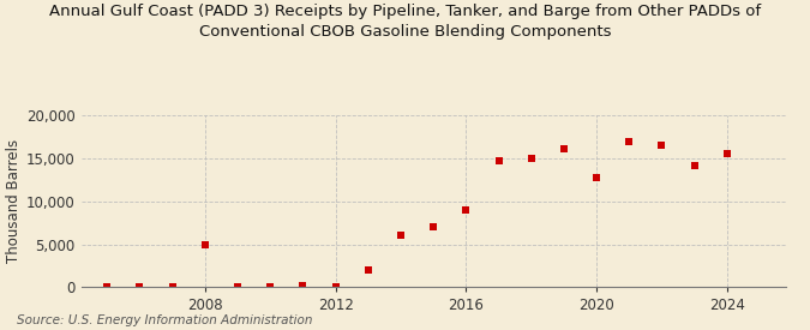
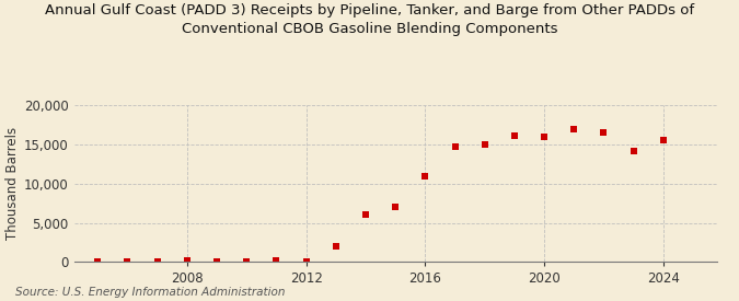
2008: 5,000 -> 200
2016: 9,000 -> 11,000
2020: 12,800 -> 16,000
